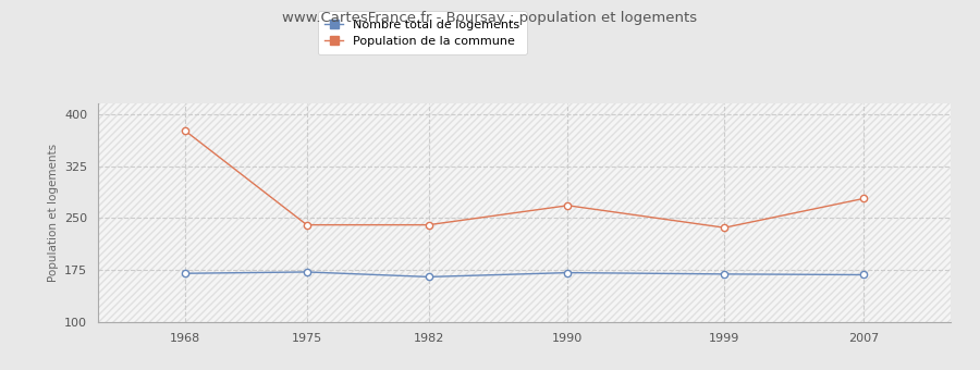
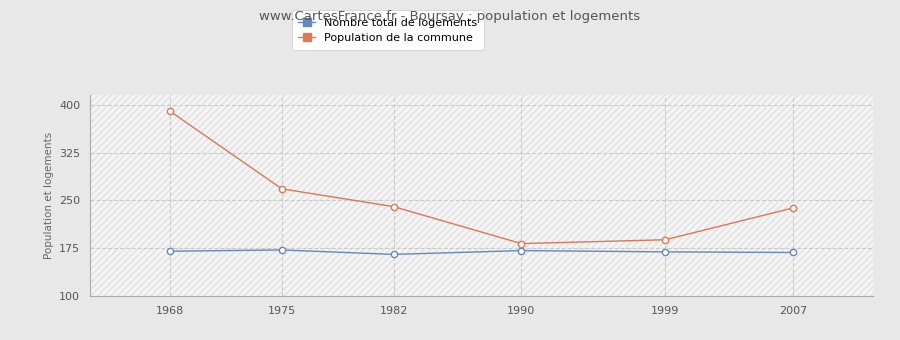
Population de la commune/1968: 376 -> 390
Population de la commune/1975: 240 -> 268
Population de la commune/1990: 268 -> 182
Population de la commune/1999: 236 -> 188
Population de la commune/2007: 278 -> 238
